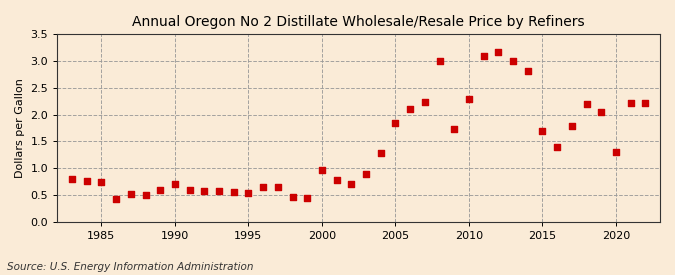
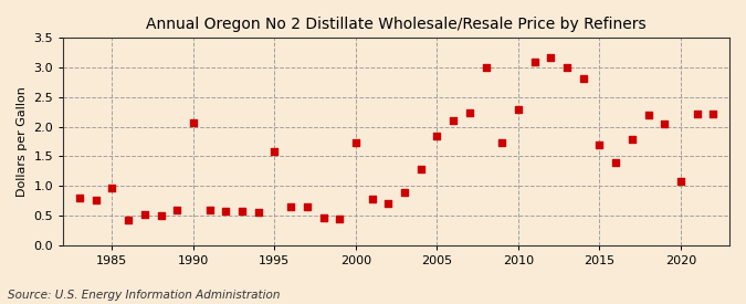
1985: 0.75 -> 0.96
1990: 0.70 -> 2.06
1995: 0.54 -> 1.58
2000: 0.97 -> 1.74
2020: 1.31 -> 1.08
